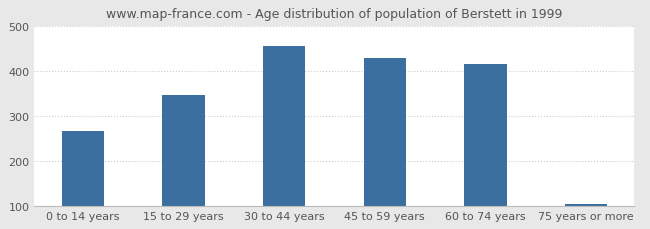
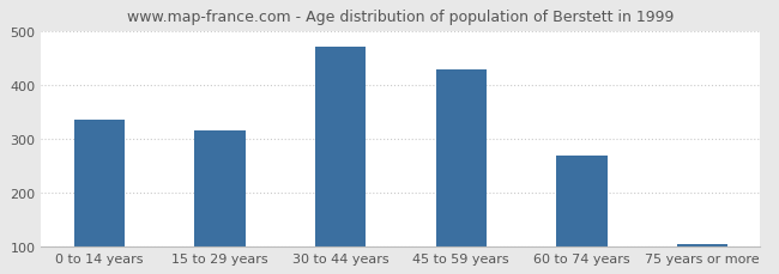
0 to 14 years: 265 -> 336
15 to 29 years: 345 -> 315
30 to 44 years: 455 -> 470
60 to 74 years: 415 -> 269
